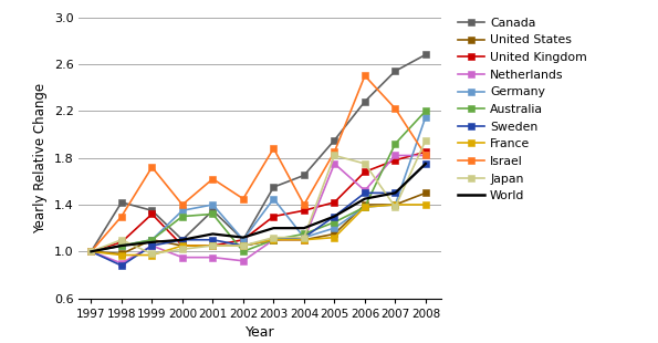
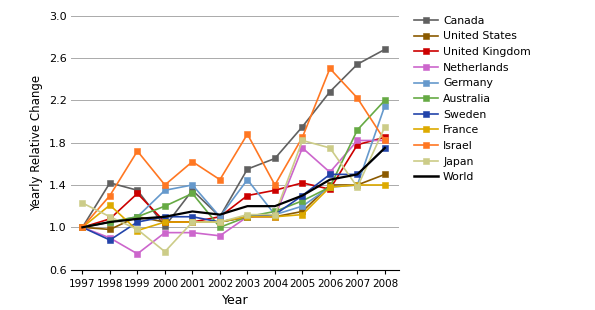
Japan/1997: 1.00 -> 1.23
France/1998: 0.97 -> 1.21
Netherlands/1999: 1.05 -> 0.75
Canada/2000: 1.10 -> 1.01
Australia/2000: 1.30 -> 1.20
Japan/2000: 1.02 -> 0.77
United Kingdom/2006: 1.68 -> 1.36
